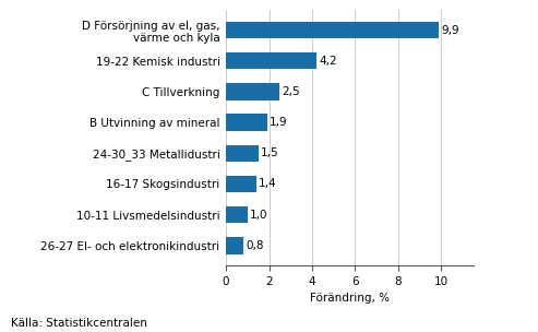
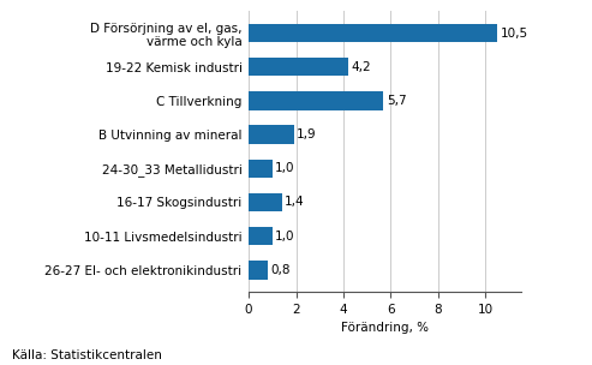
D Försörjning av el, gas, värme och kyla: 9,9 -> 10,5
C Tillverkning: 2,5 -> 5,7
24-30_33 Metallidustri: 1,5 -> 1,0
